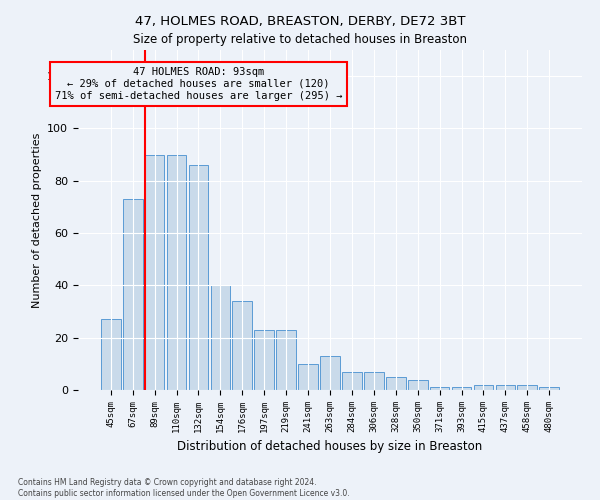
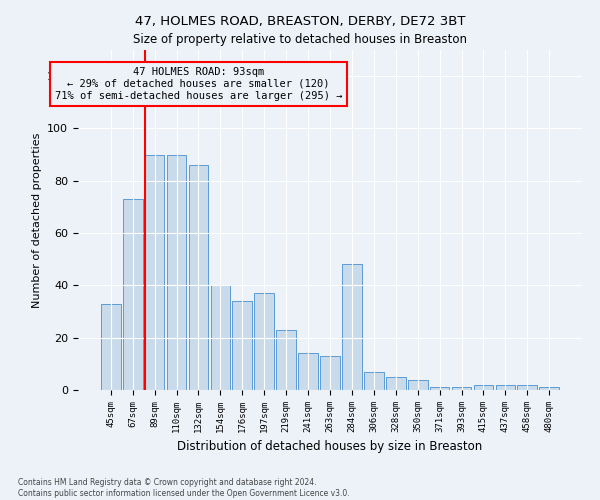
45sqm: 27 -> 33
197sqm: 23 -> 37
241sqm: 10 -> 14
284sqm: 7 -> 48
